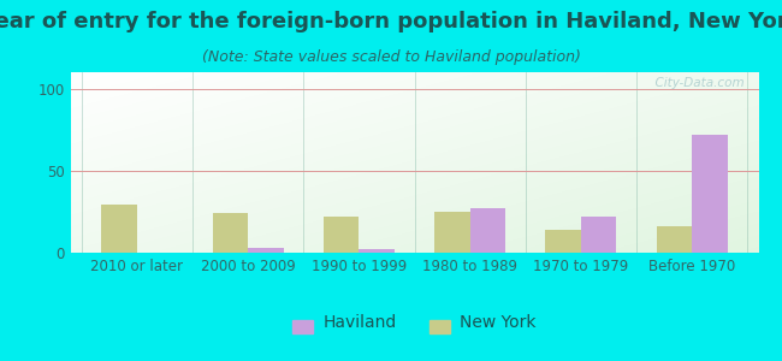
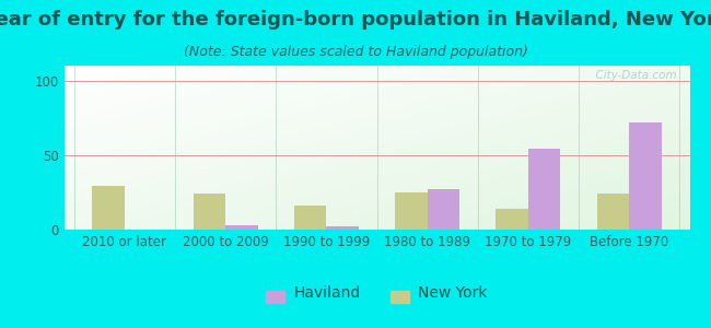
New York/1990 to 1999: 22 -> 16
Haviland/1970 to 1979: 22 -> 54
New York/Before 1970: 16 -> 24
